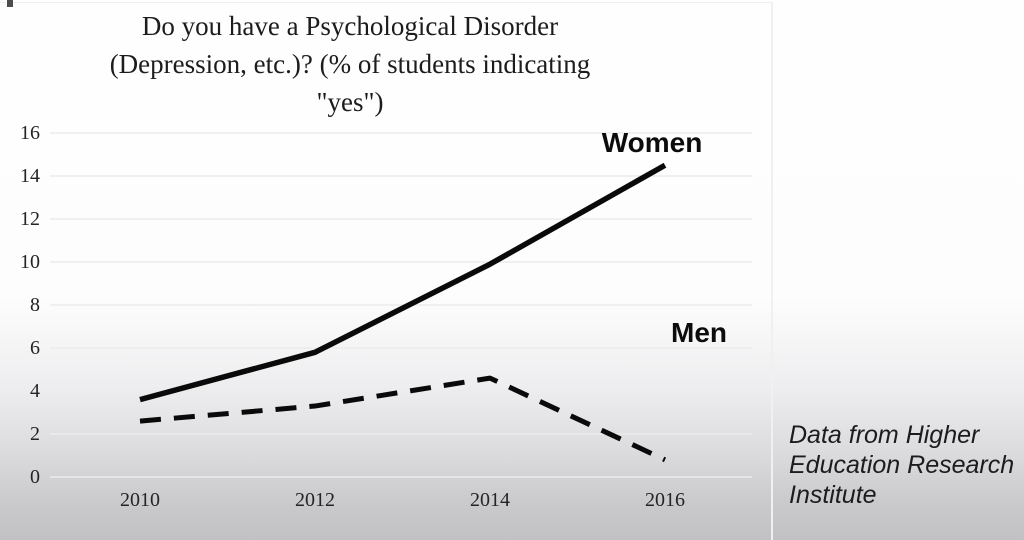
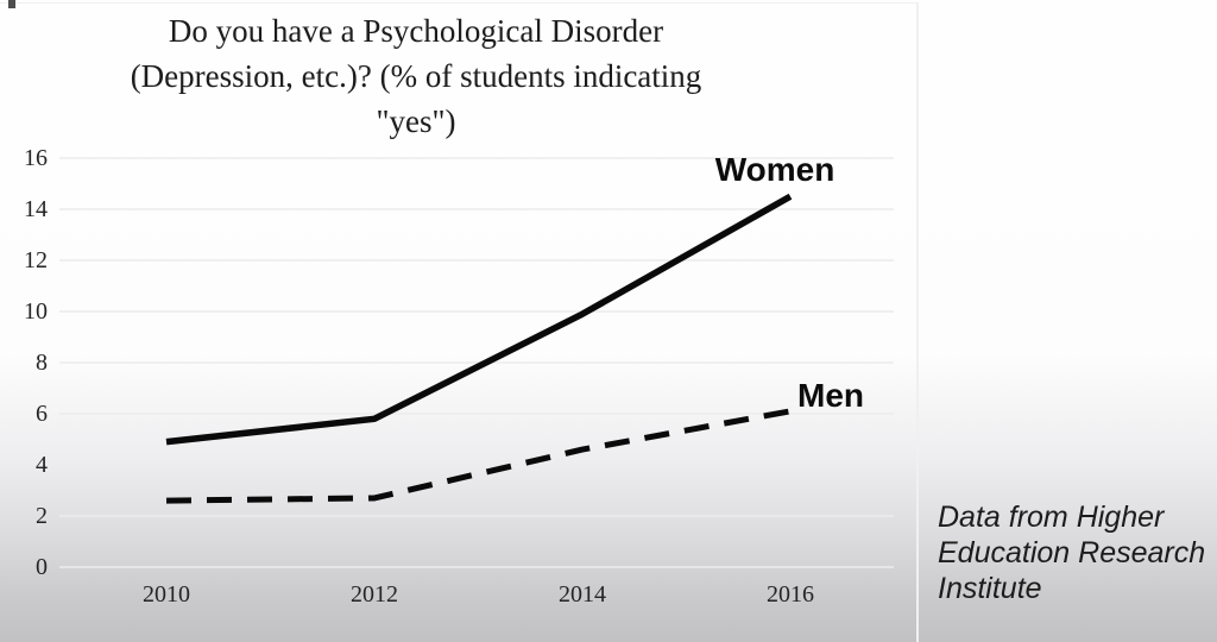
Women/2010: 3.6 -> 4.9
Men/2012: 3.3 -> 2.7
Men/2016: 0.8 -> 6.1
